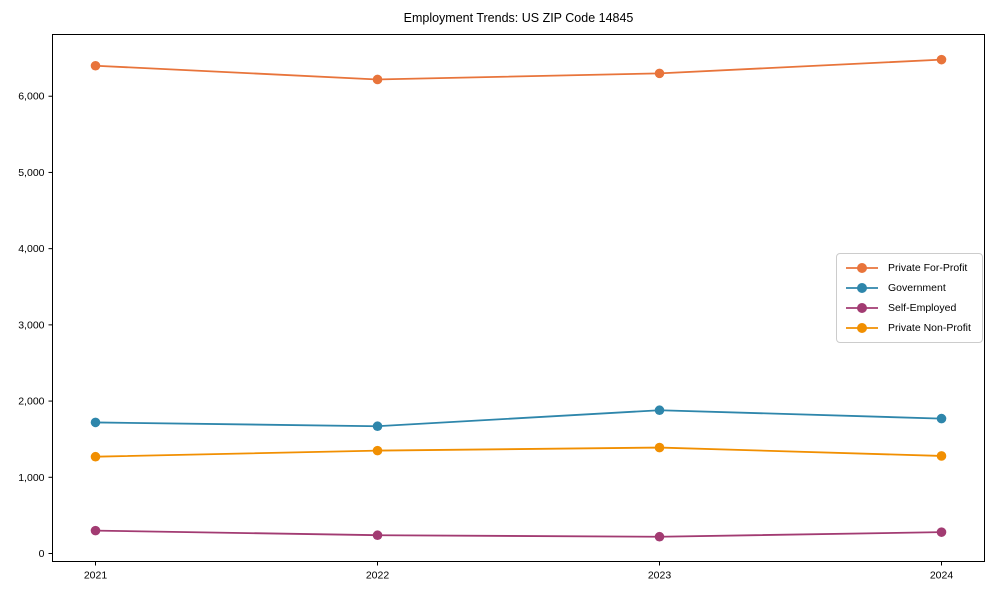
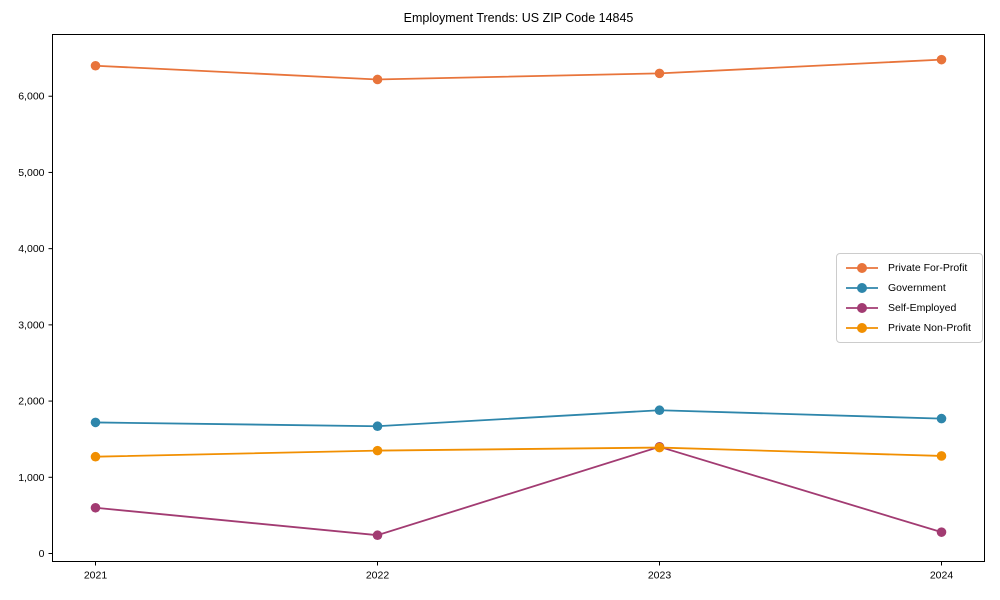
Self-Employed/2021: 300 -> 600
Self-Employed/2023: 200 -> 1400
